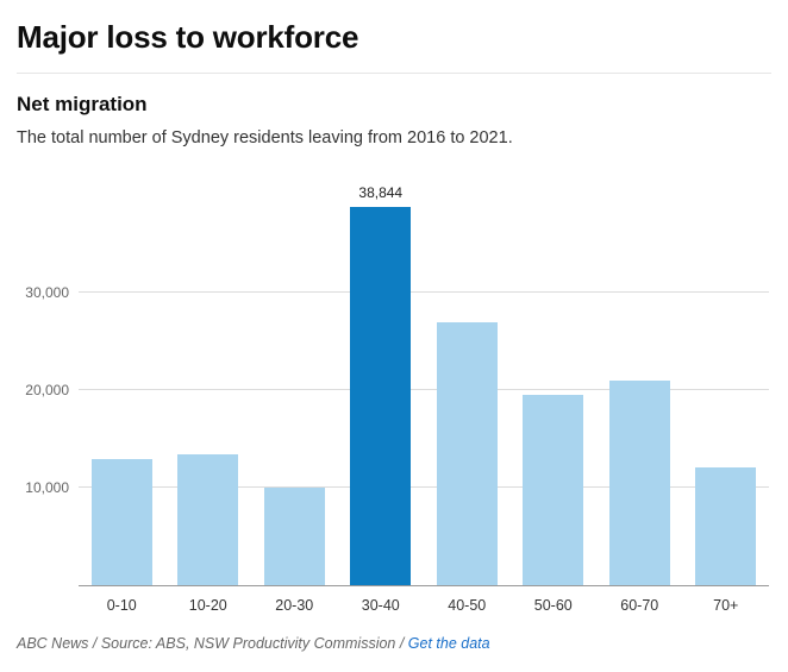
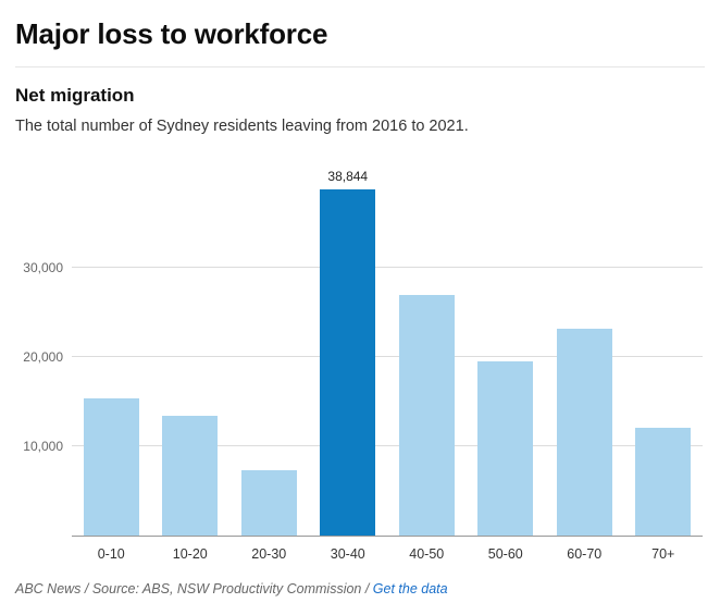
0-10: 13000 -> 15000
20-30: 10000 -> 7000
60-70: 21000 -> 23000
